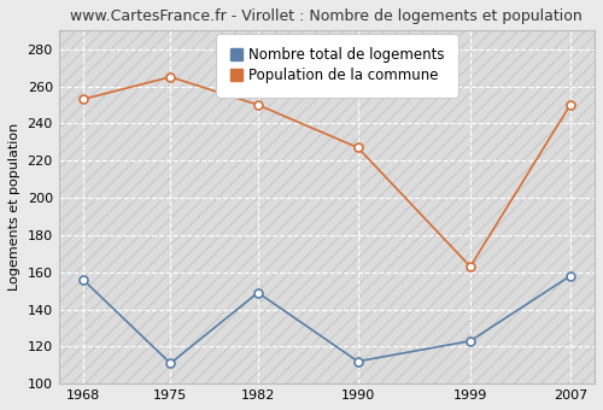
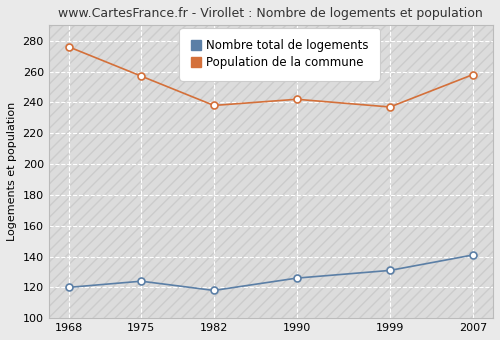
Nombre total de logements/1968: 156 -> 120
Population de la commune/1968: 253 -> 276
Nombre total de logements/1975: 111 -> 124
Population de la commune/1975: 265 -> 257
Nombre total de logements/1982: 149 -> 118
Population de la commune/1982: 250 -> 238
Nombre total de logements/1990: 112 -> 126
Population de la commune/1990: 227 -> 242
Nombre total de logements/1999: 123 -> 131
Population de la commune/1999: 163 -> 237
Nombre total de logements/2007: 158 -> 141
Population de la commune/2007: 250 -> 258
